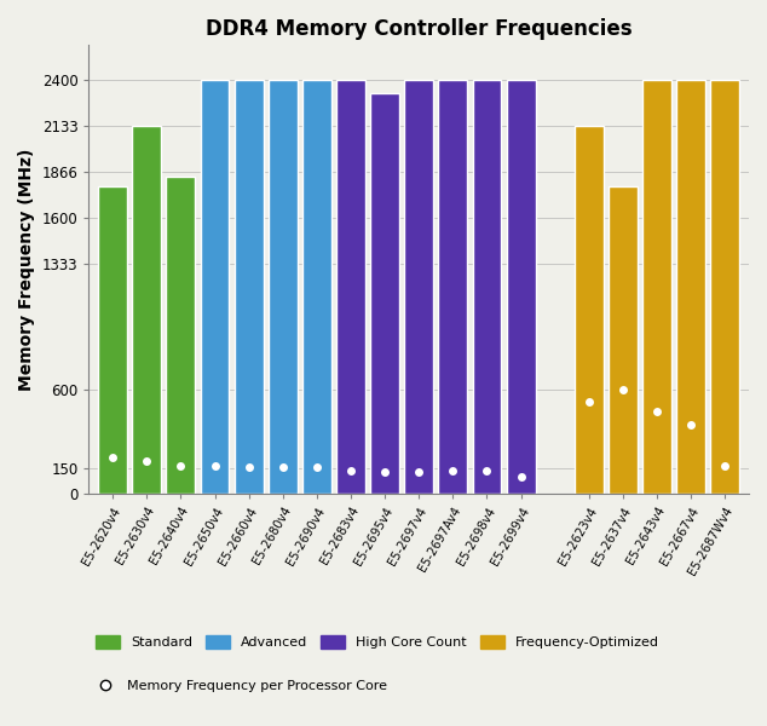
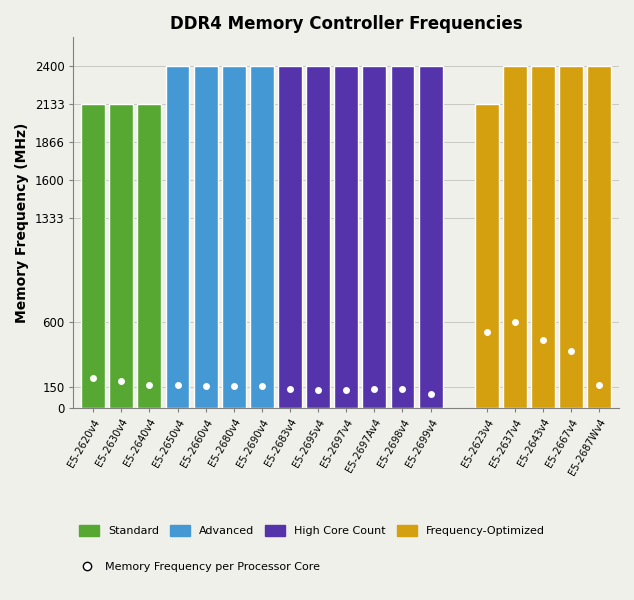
E5-2620v4: 1780 -> 2130
E5-2640v4: 1840 -> 2130
E5-2695v4: 2320 -> 2400
E5-2637v4: 1780 -> 2400
